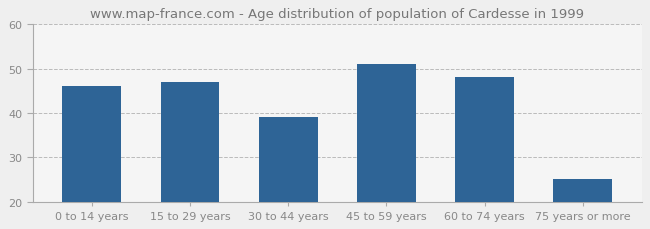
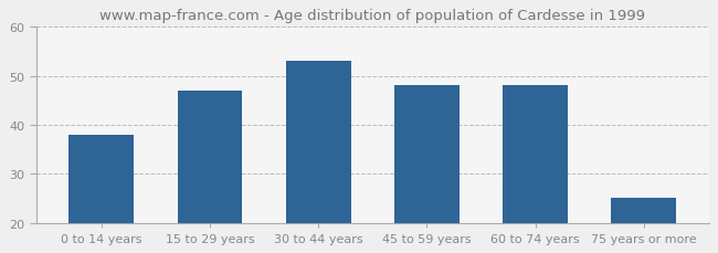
0 to 14 years: 46 -> 38
30 to 44 years: 39 -> 53
45 to 59 years: 51 -> 48
